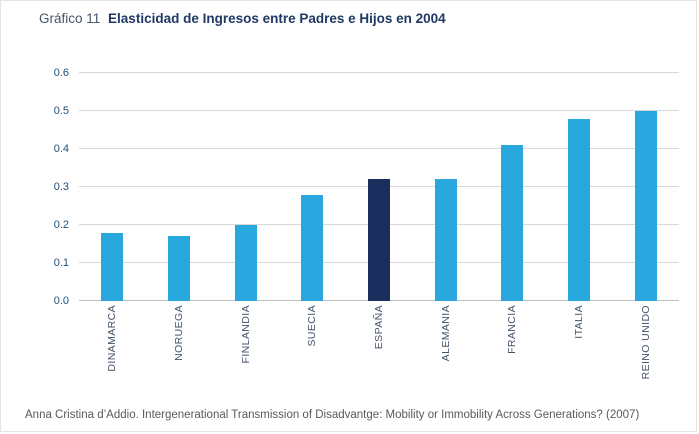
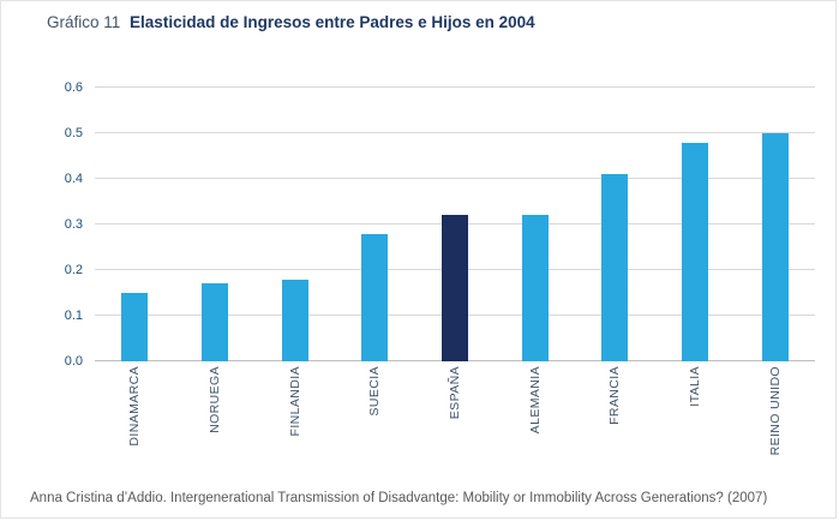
DINAMARCA: 0.18 -> 0.15
FINLANDIA: 0.20 -> 0.18
